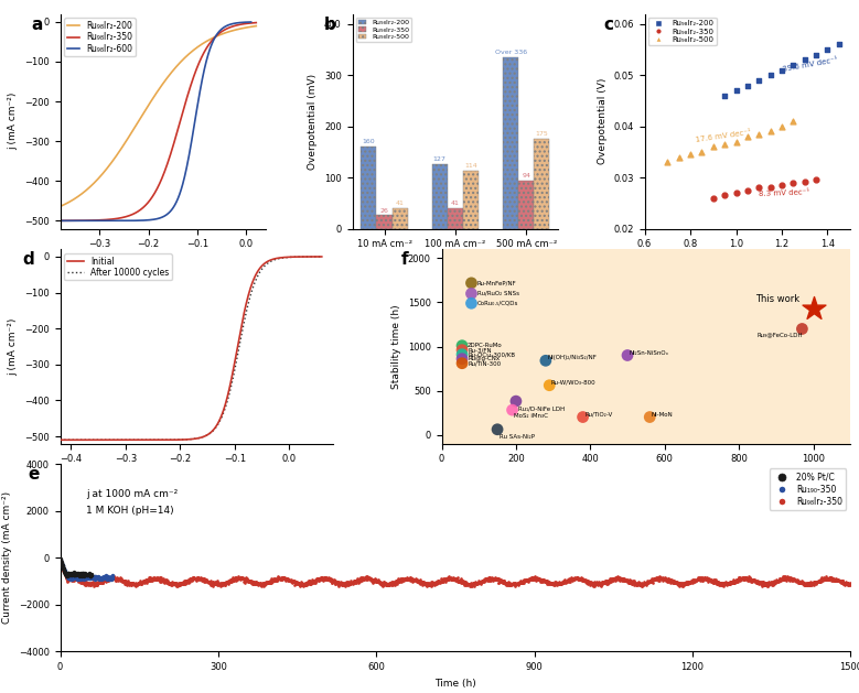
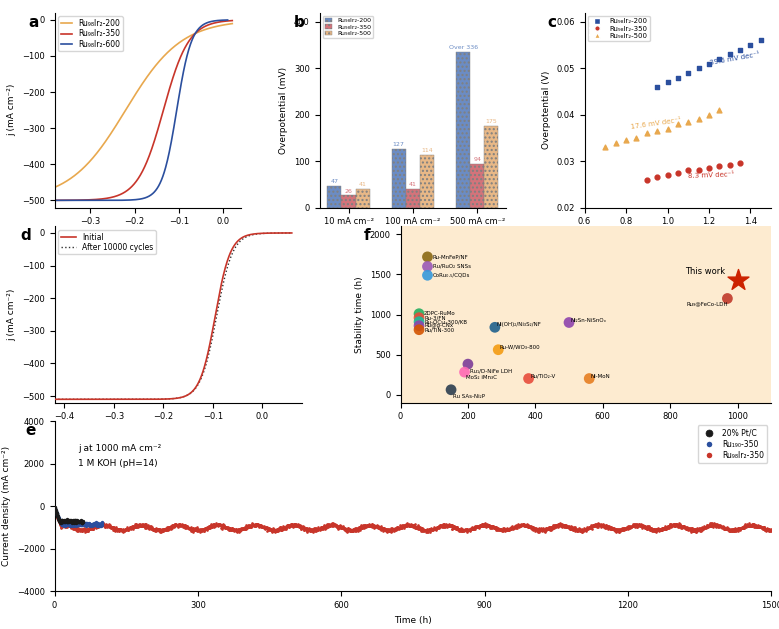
Ru₉₈Ir₂-200/10 mA cm⁻²: 160 -> 47
